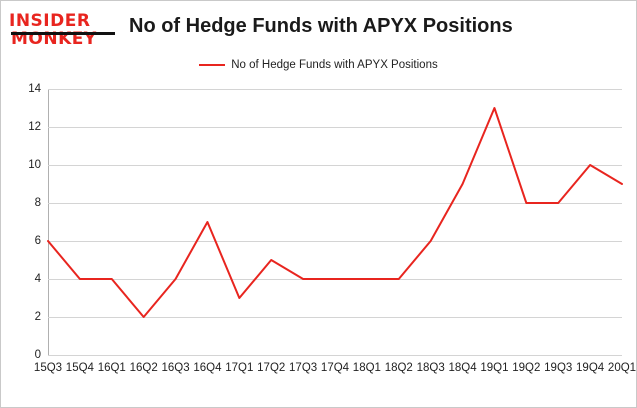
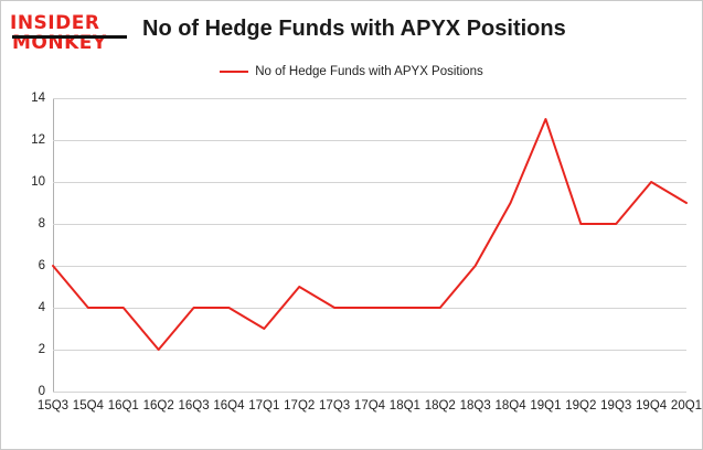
16Q4: 7 -> 4
